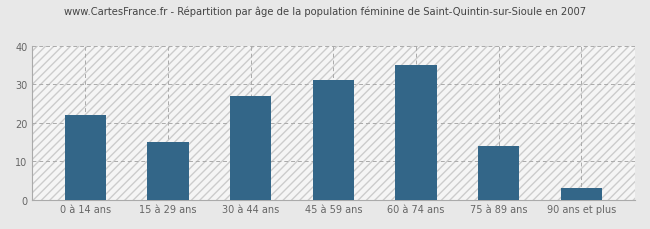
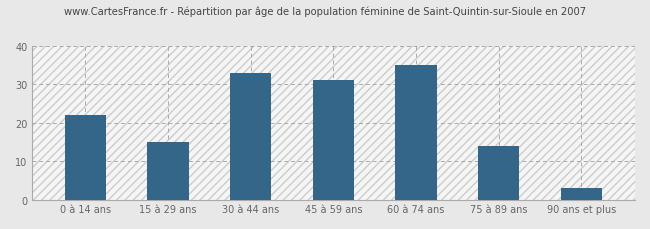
30 à 44 ans: 27 -> 33
